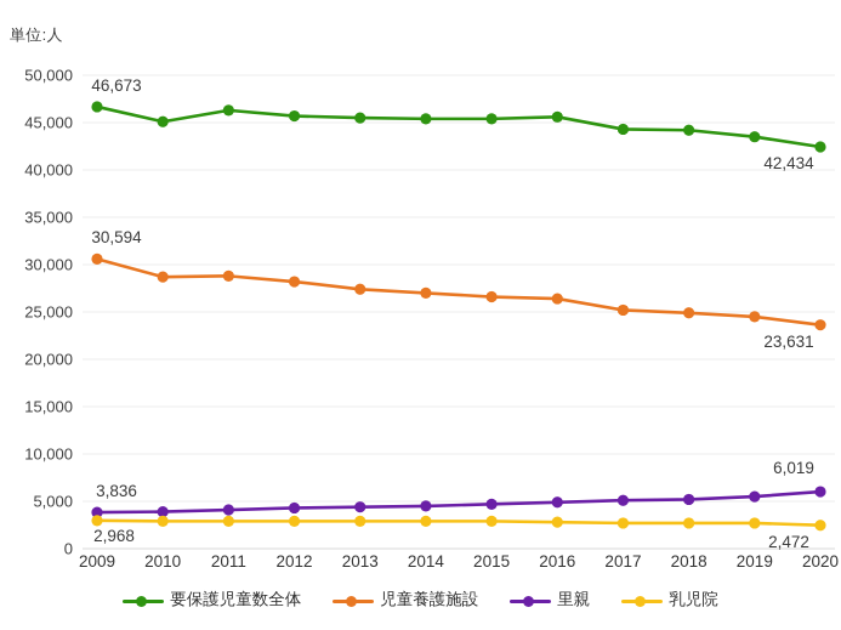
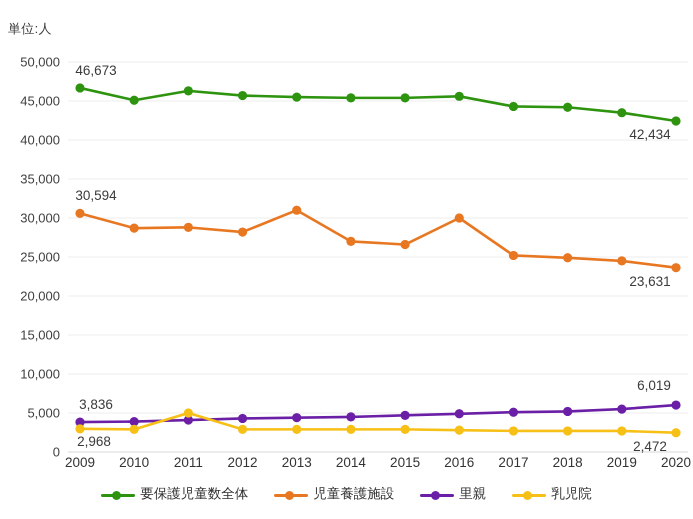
乳児院/2011: 3000 -> 5000
児童養護施設/2013: 27000 -> 31000
児童養護施設/2016: 26000 -> 30000
